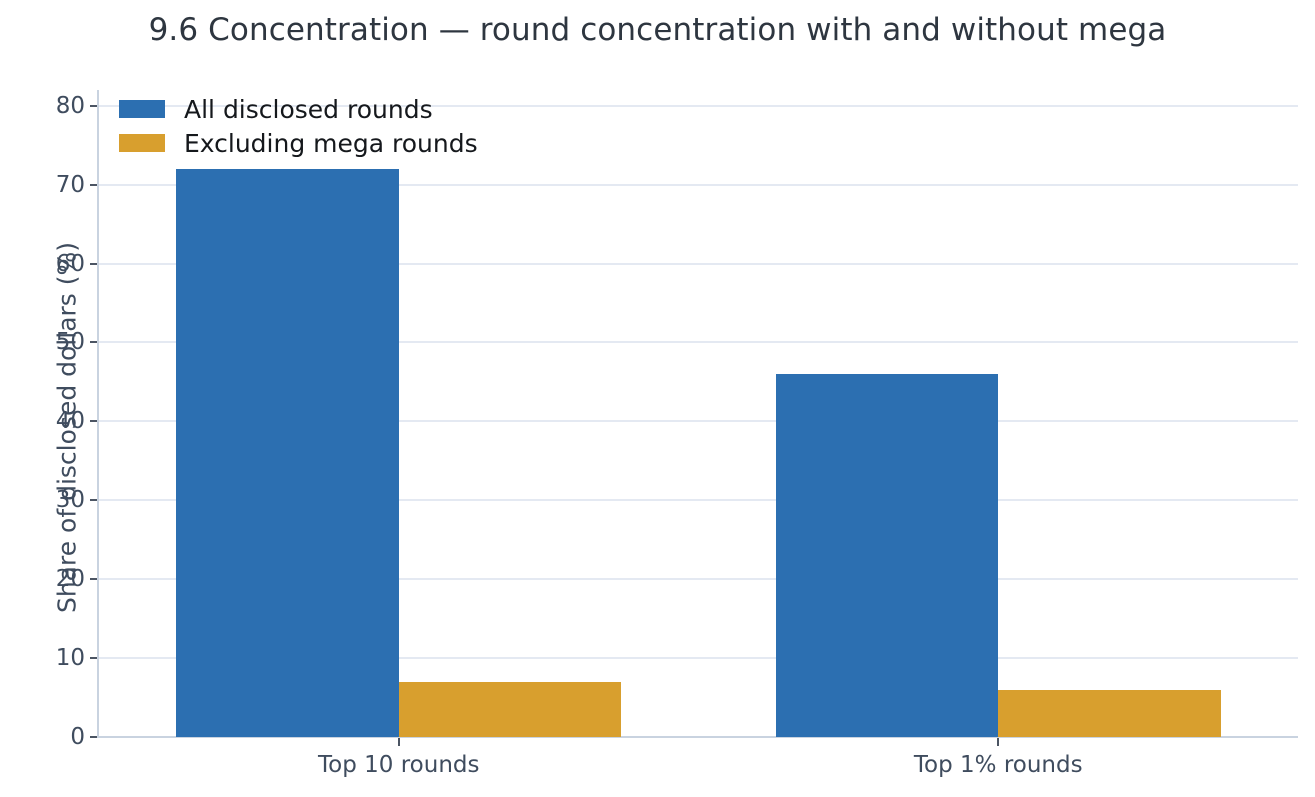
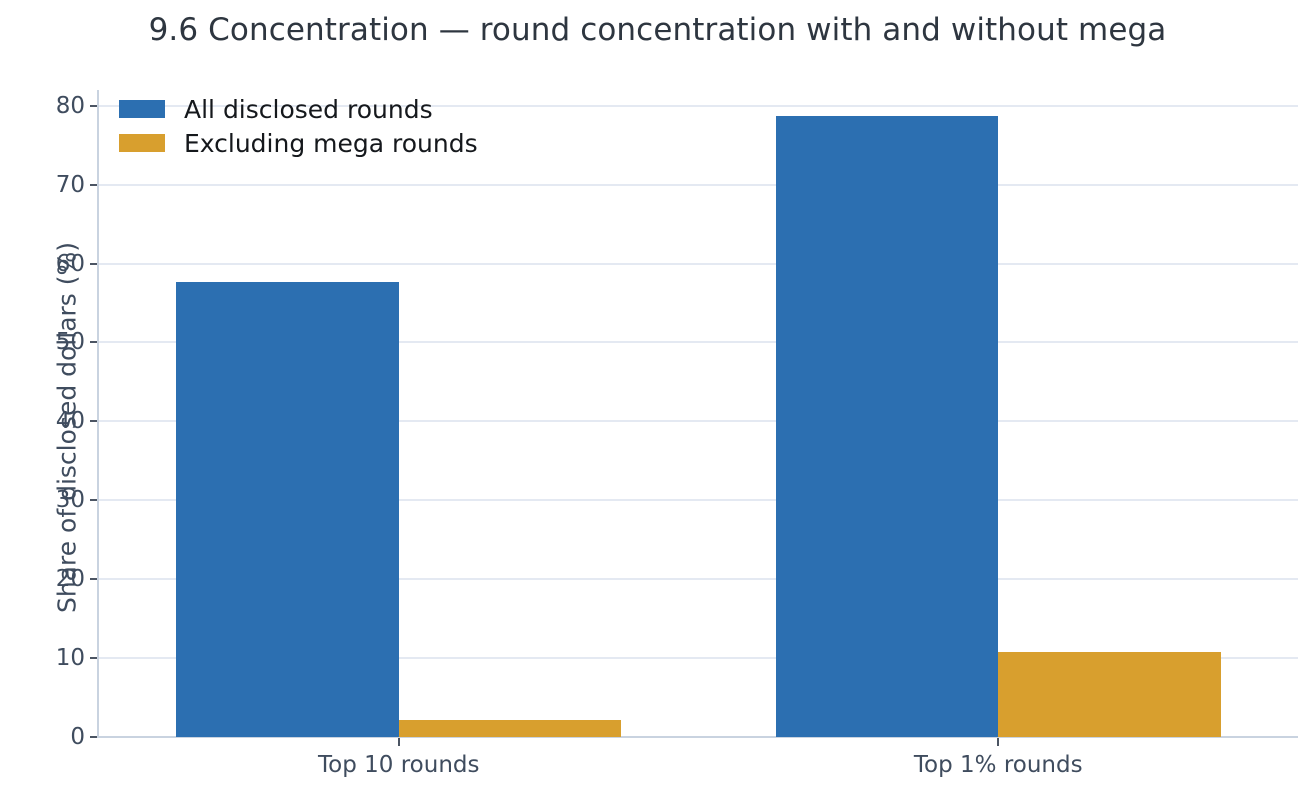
All disclosed rounds/Top 10 rounds: 72 -> 58
Excluding mega rounds/Top 10 rounds: 7 -> 2
All disclosed rounds/Top 1% rounds: 46 -> 79
Excluding mega rounds/Top 1% rounds: 6 -> 11
